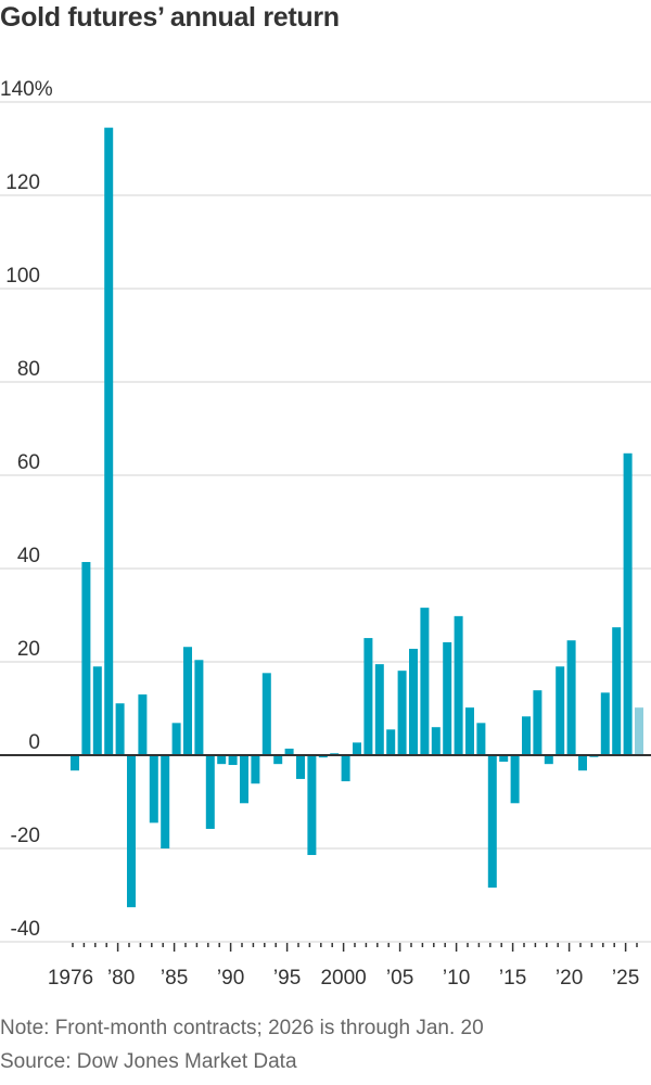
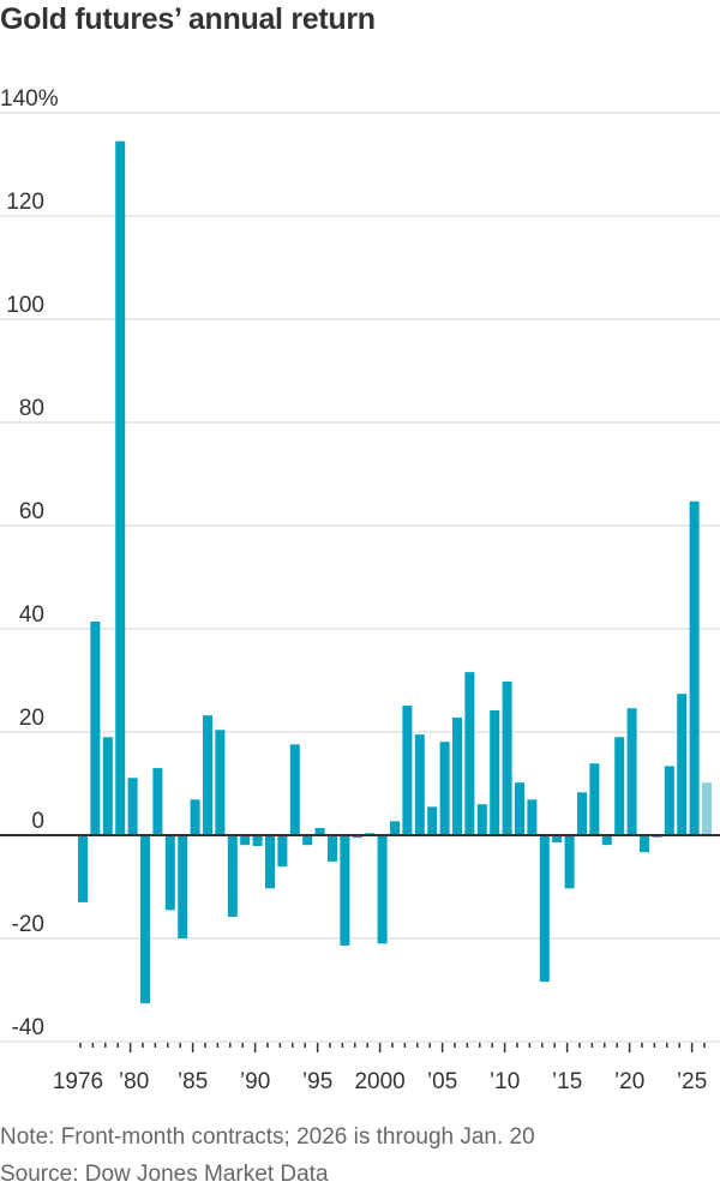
1976: -3 -> -13
2000: -6 -> -21
